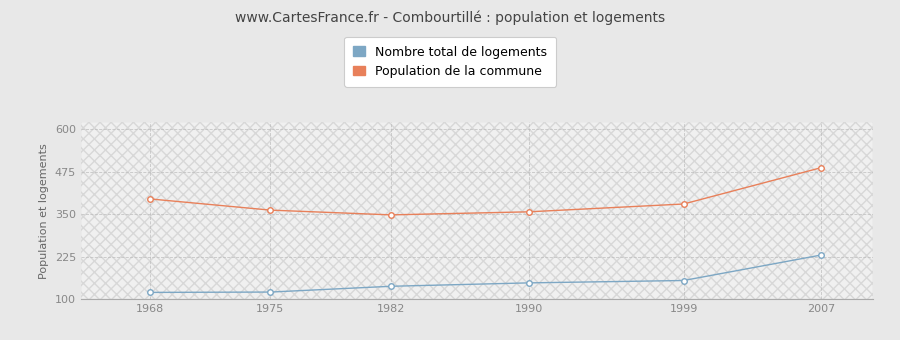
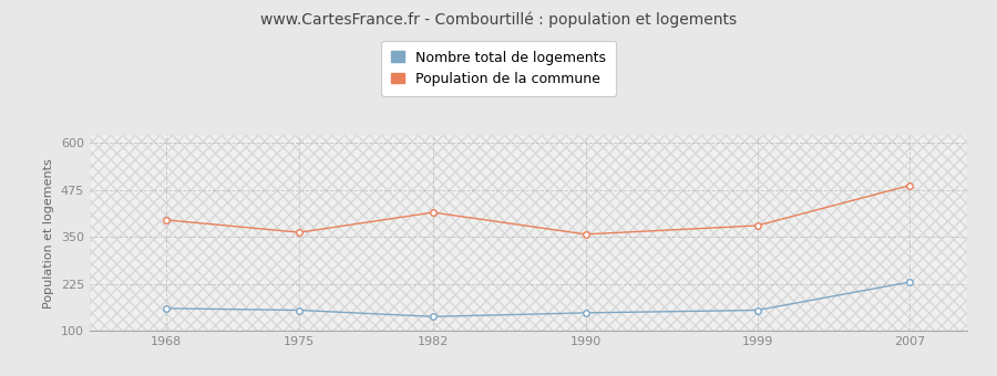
Nombre total de logements/1968: 120 -> 160
Nombre total de logements/1975: 121 -> 155
Population de la commune/1982: 348 -> 415
